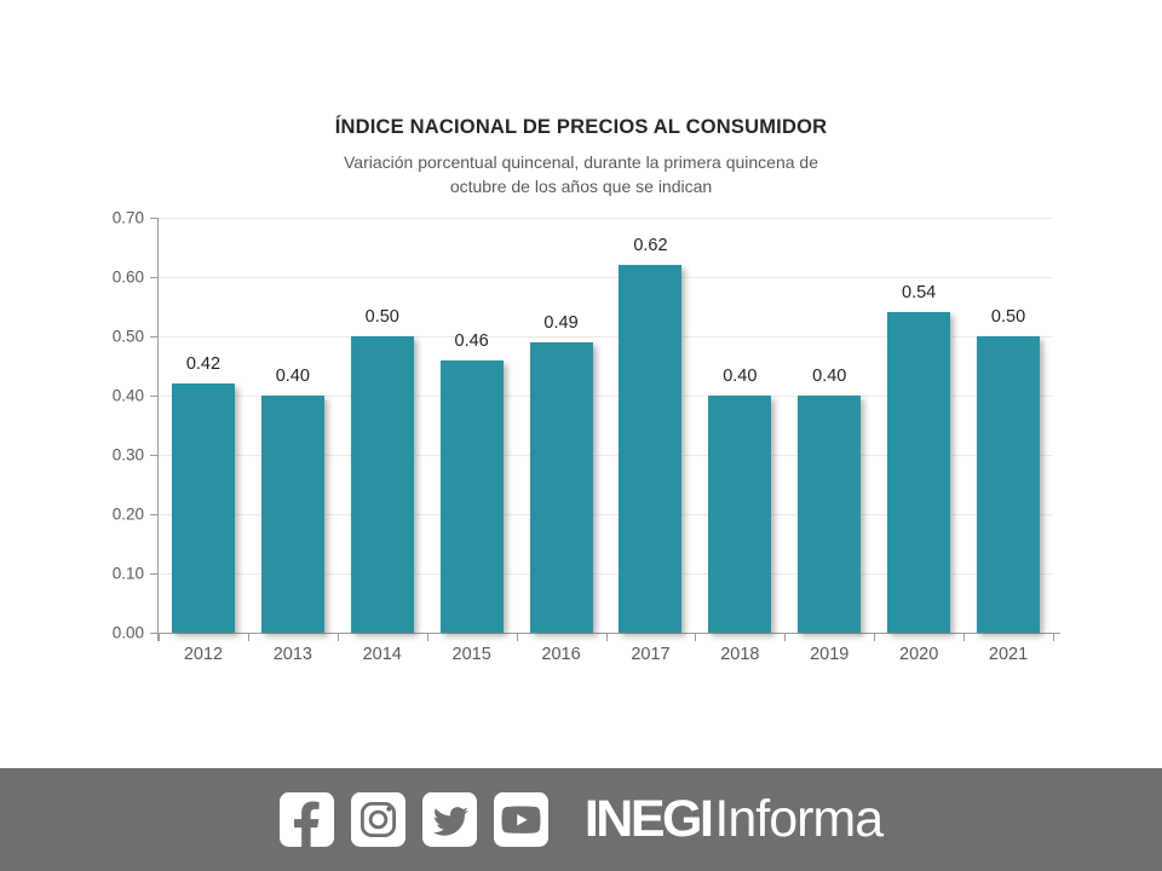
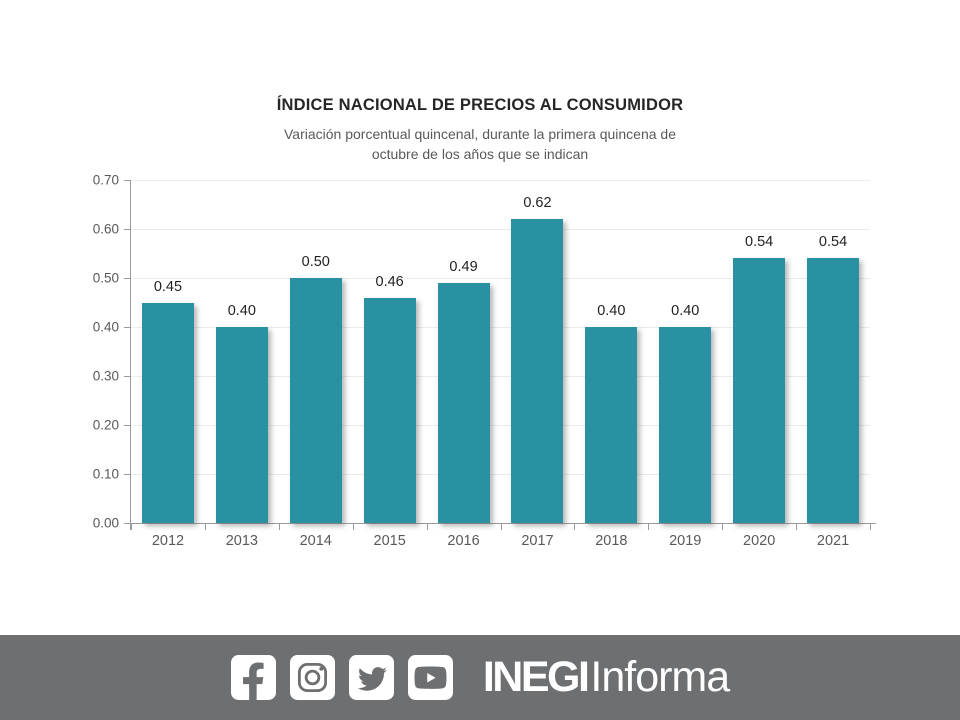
2012: 0.42 -> 0.45
2021: 0.50 -> 0.54
